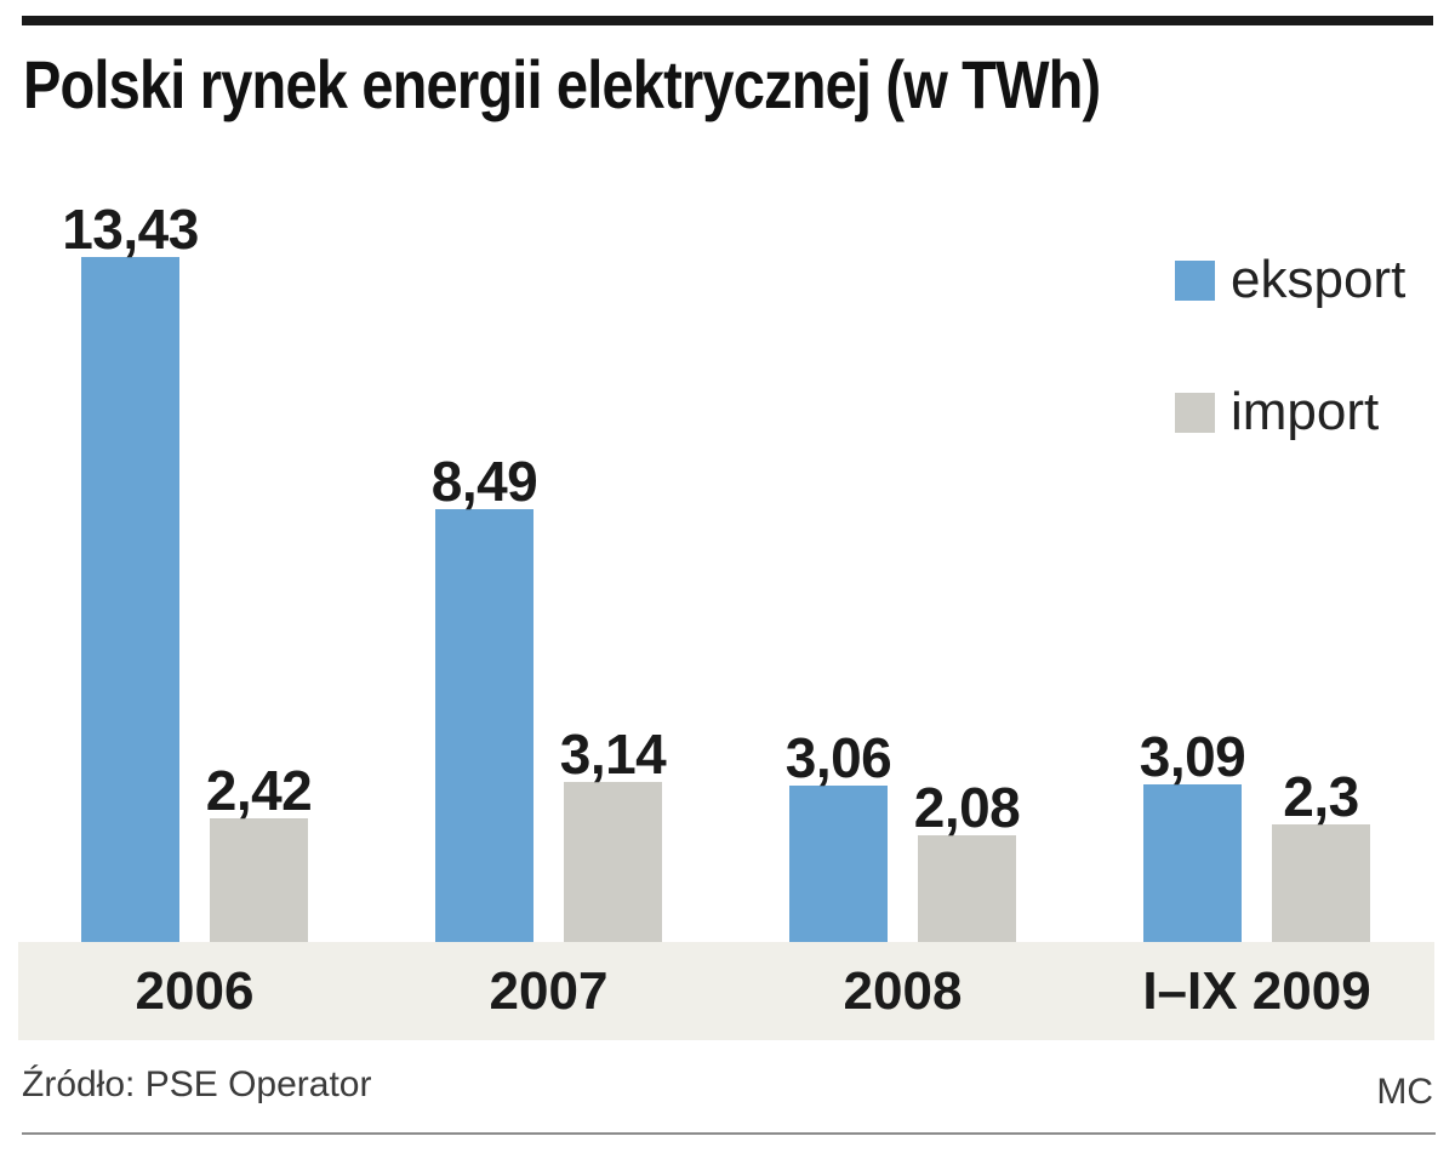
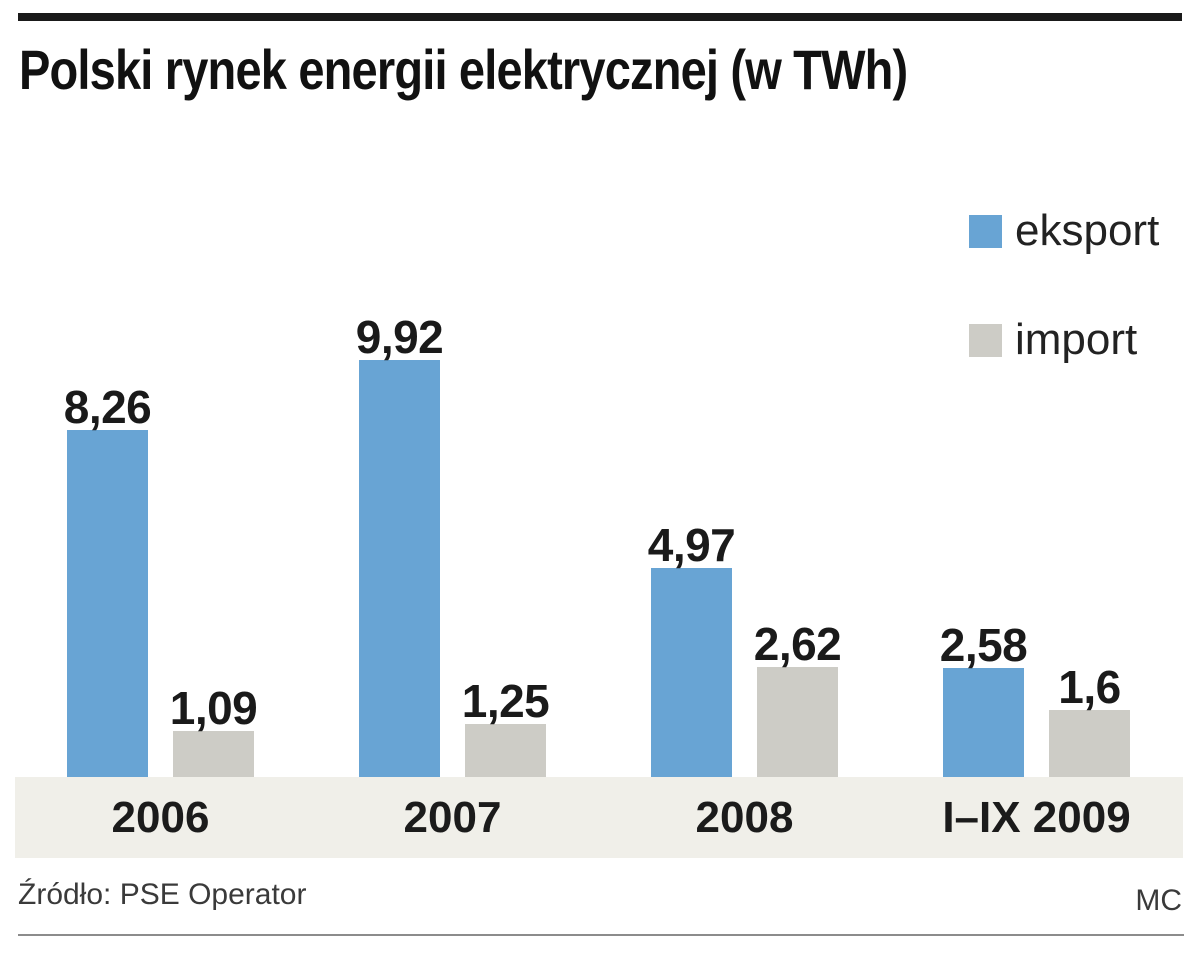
eksport/2006: 13,43 -> 8,26
import/2006: 2,42 -> 1,09
eksport/2007: 8,49 -> 9,92
import/2007: 3,14 -> 1,25
eksport/2008: 3,06 -> 4,97
import/2008: 2,08 -> 2,62
eksport/I–IX 2009: 3,09 -> 2,58
import/I–IX 2009: 2,3 -> 1,6
